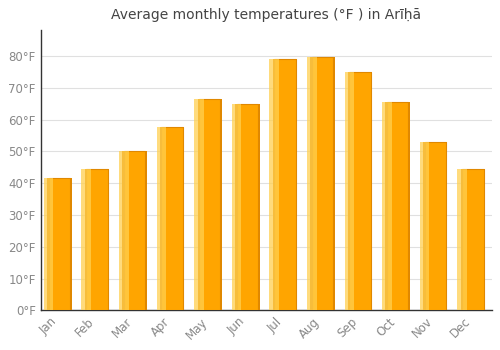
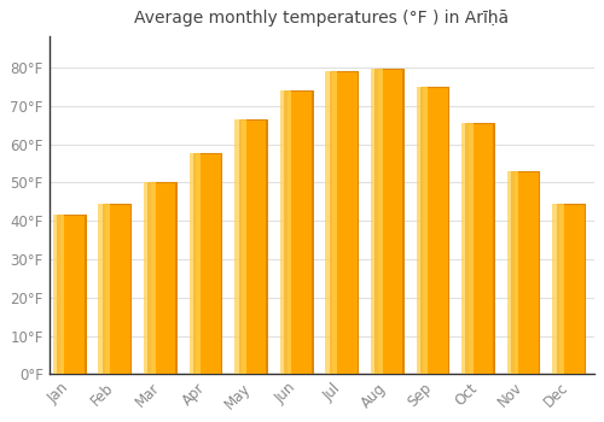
Jun: 65.0°F -> 74.0°F
